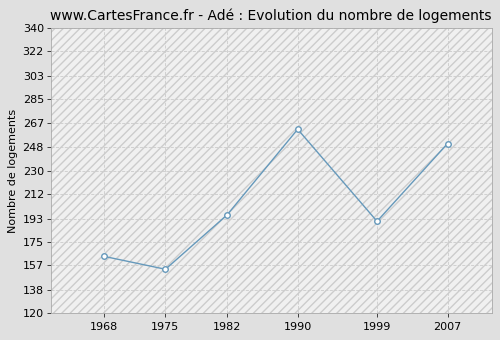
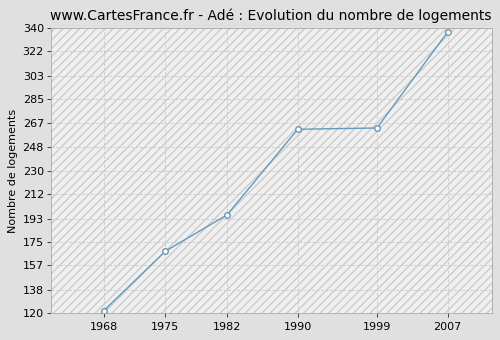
1968: 164 -> 122
1975: 154 -> 168
1999: 191 -> 263
2007: 251 -> 337
